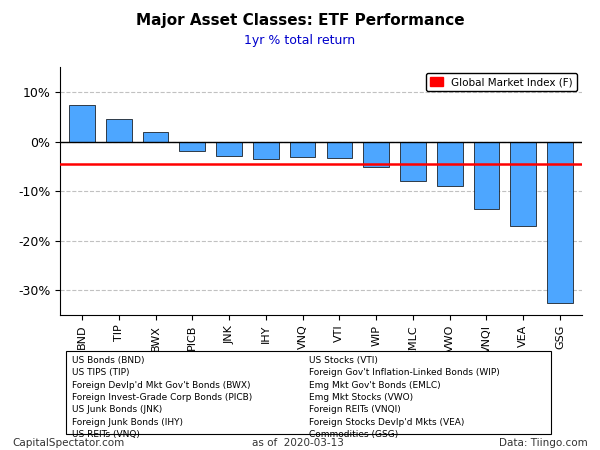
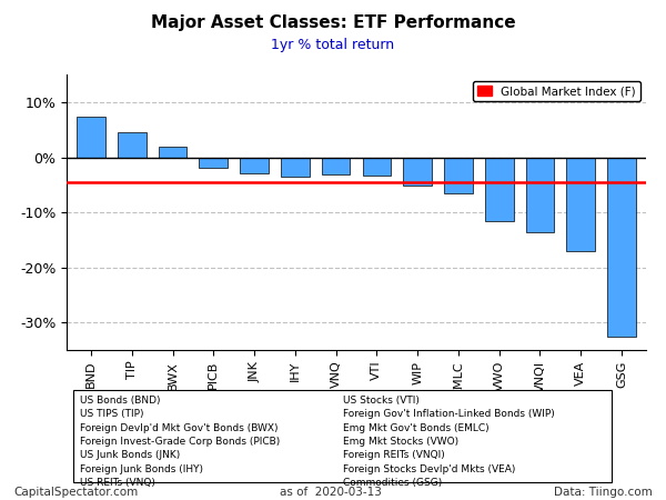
EMLC: -8.0% -> -6.5%
VWO: -9.0% -> -11.5%
